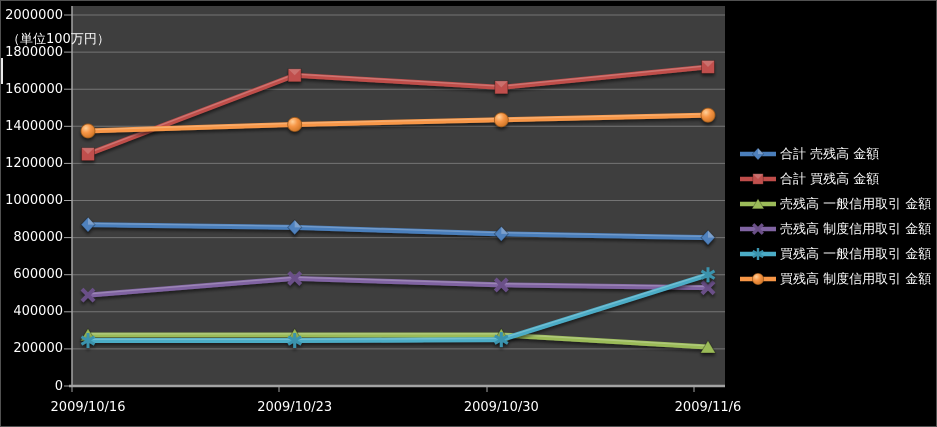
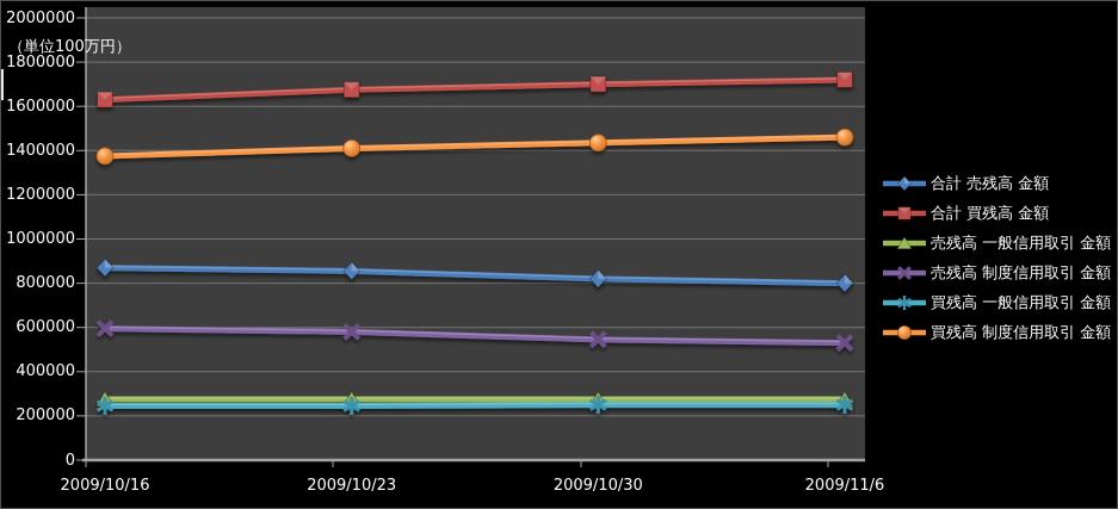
合計 買残高 金額/2009/10/16: 1250000 -> 1630000
売残高 制度信用取引 金額/2009/10/16: 490000 -> 600000
合計 買残高 金額/2009/10/30: 1610000 -> 1700000
売残高 一般信用取引 金額/2009/11/6: 210000 -> 280000
買残高 一般信用取引 金額/2009/11/6: 600000 -> 250000
